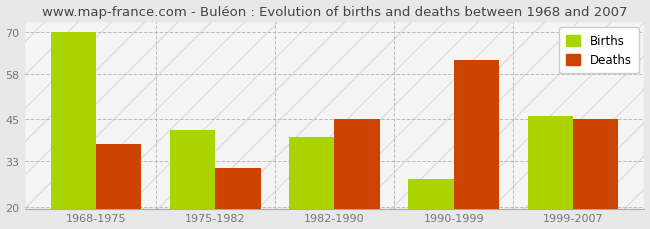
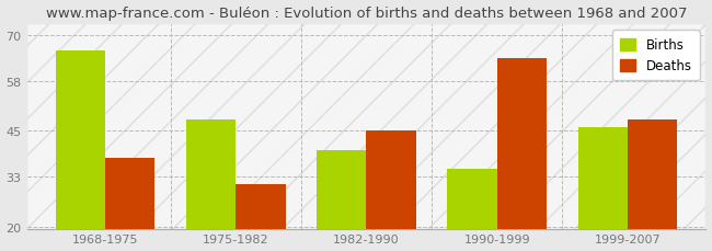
Births/1968-1975: 70 -> 66
Births/1975-1982: 42 -> 48
Births/1990-1999: 28 -> 35
Deaths/1990-1999: 62 -> 64
Deaths/1999-2007: 45 -> 48
